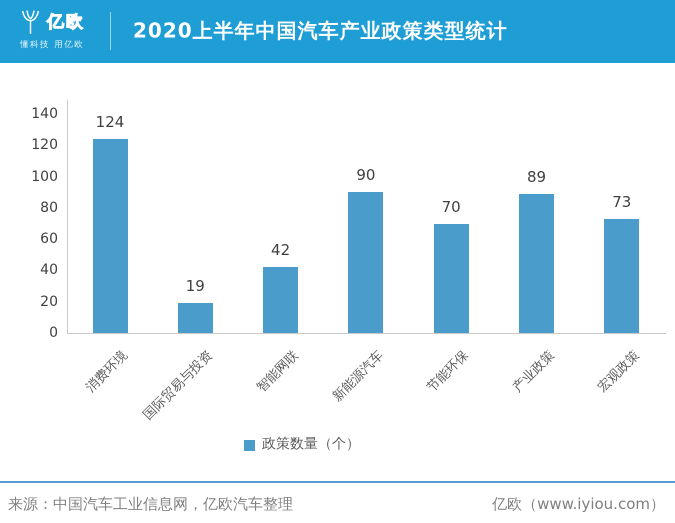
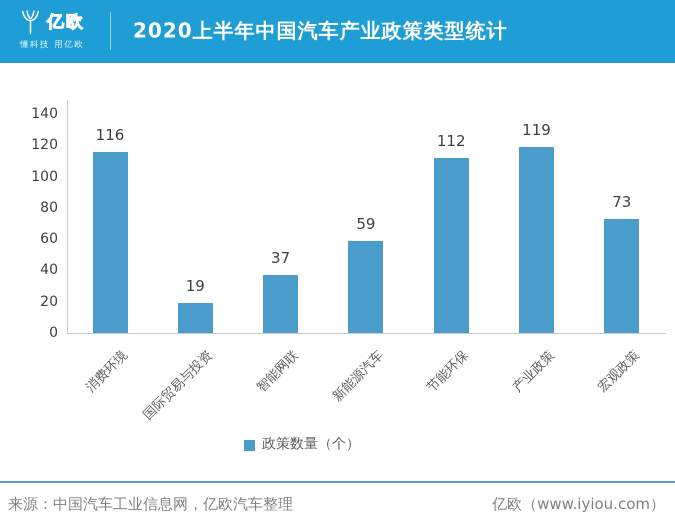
消费环境: 124 -> 116
智能网联: 42 -> 37
新能源汽车: 90 -> 59
节能环保: 70 -> 112
产业政策: 89 -> 119
